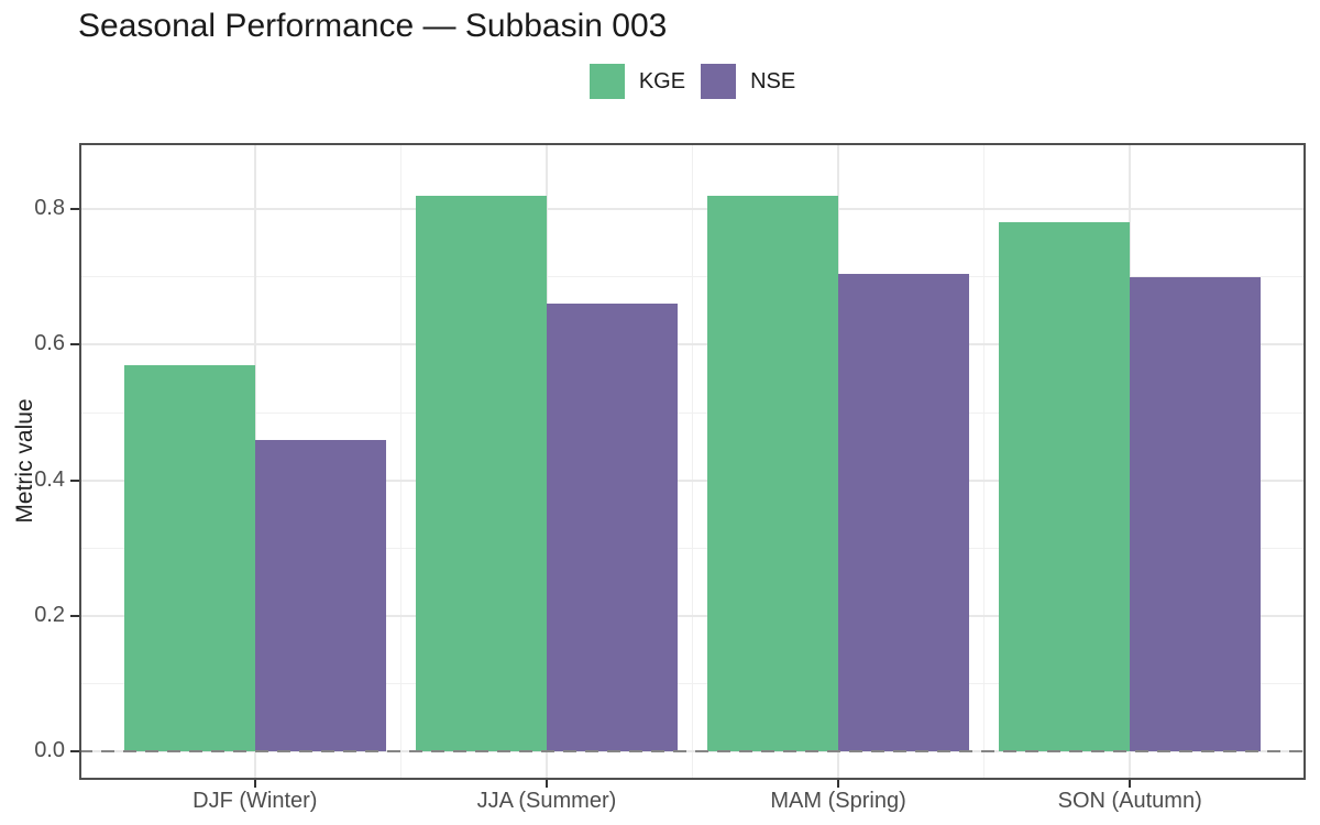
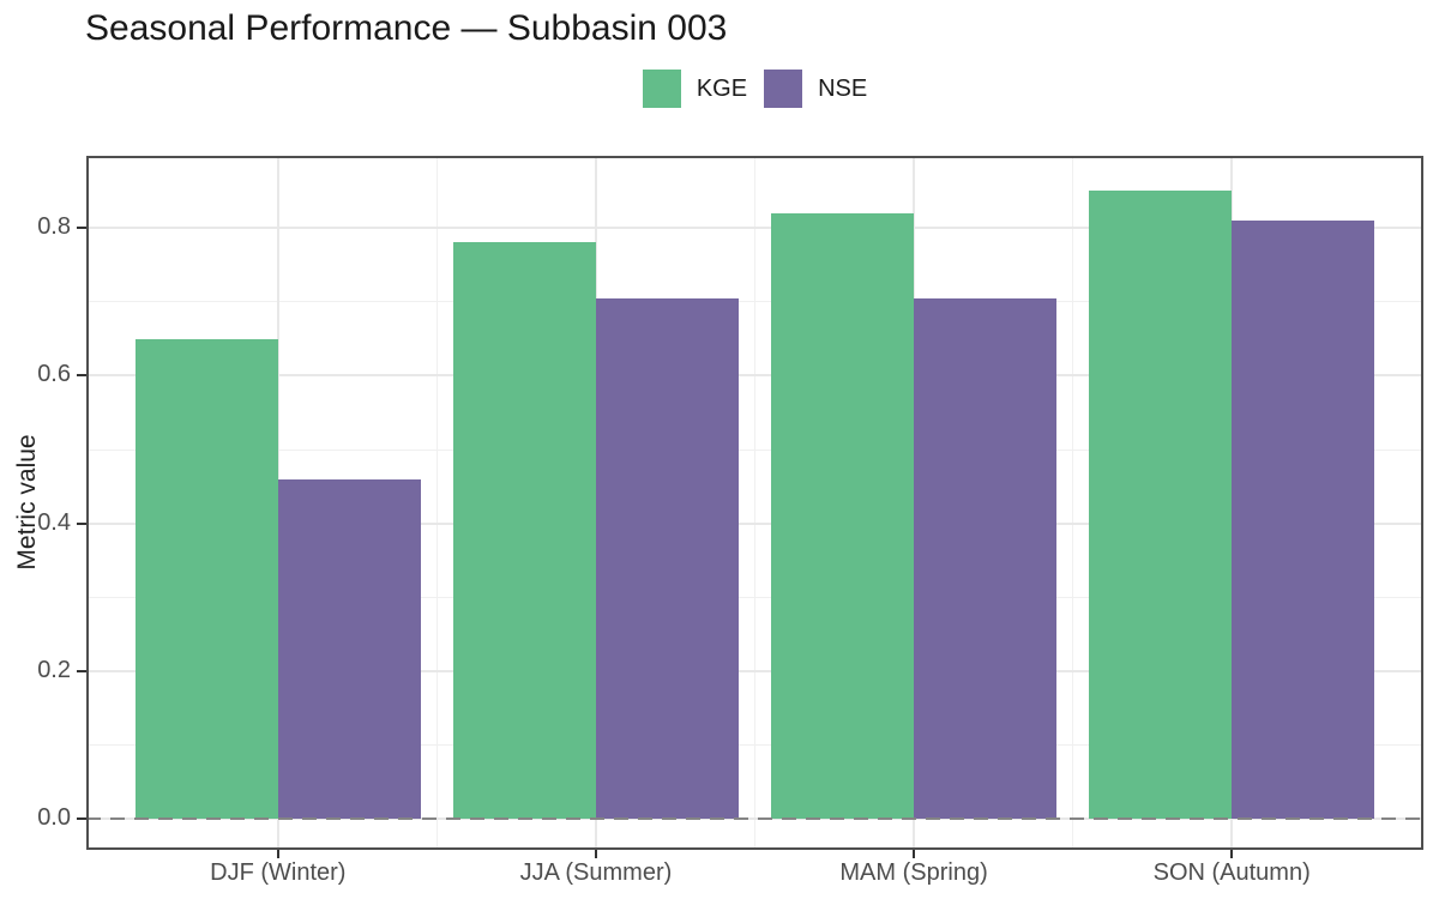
KGE/DJF (Winter): 0.57 -> 0.65
KGE/JJA (Summer): 0.82 -> 0.78
NSE/JJA (Summer): 0.66 -> 0.70
KGE/SON (Autumn): 0.78 -> 0.85
NSE/SON (Autumn): 0.70 -> 0.81
